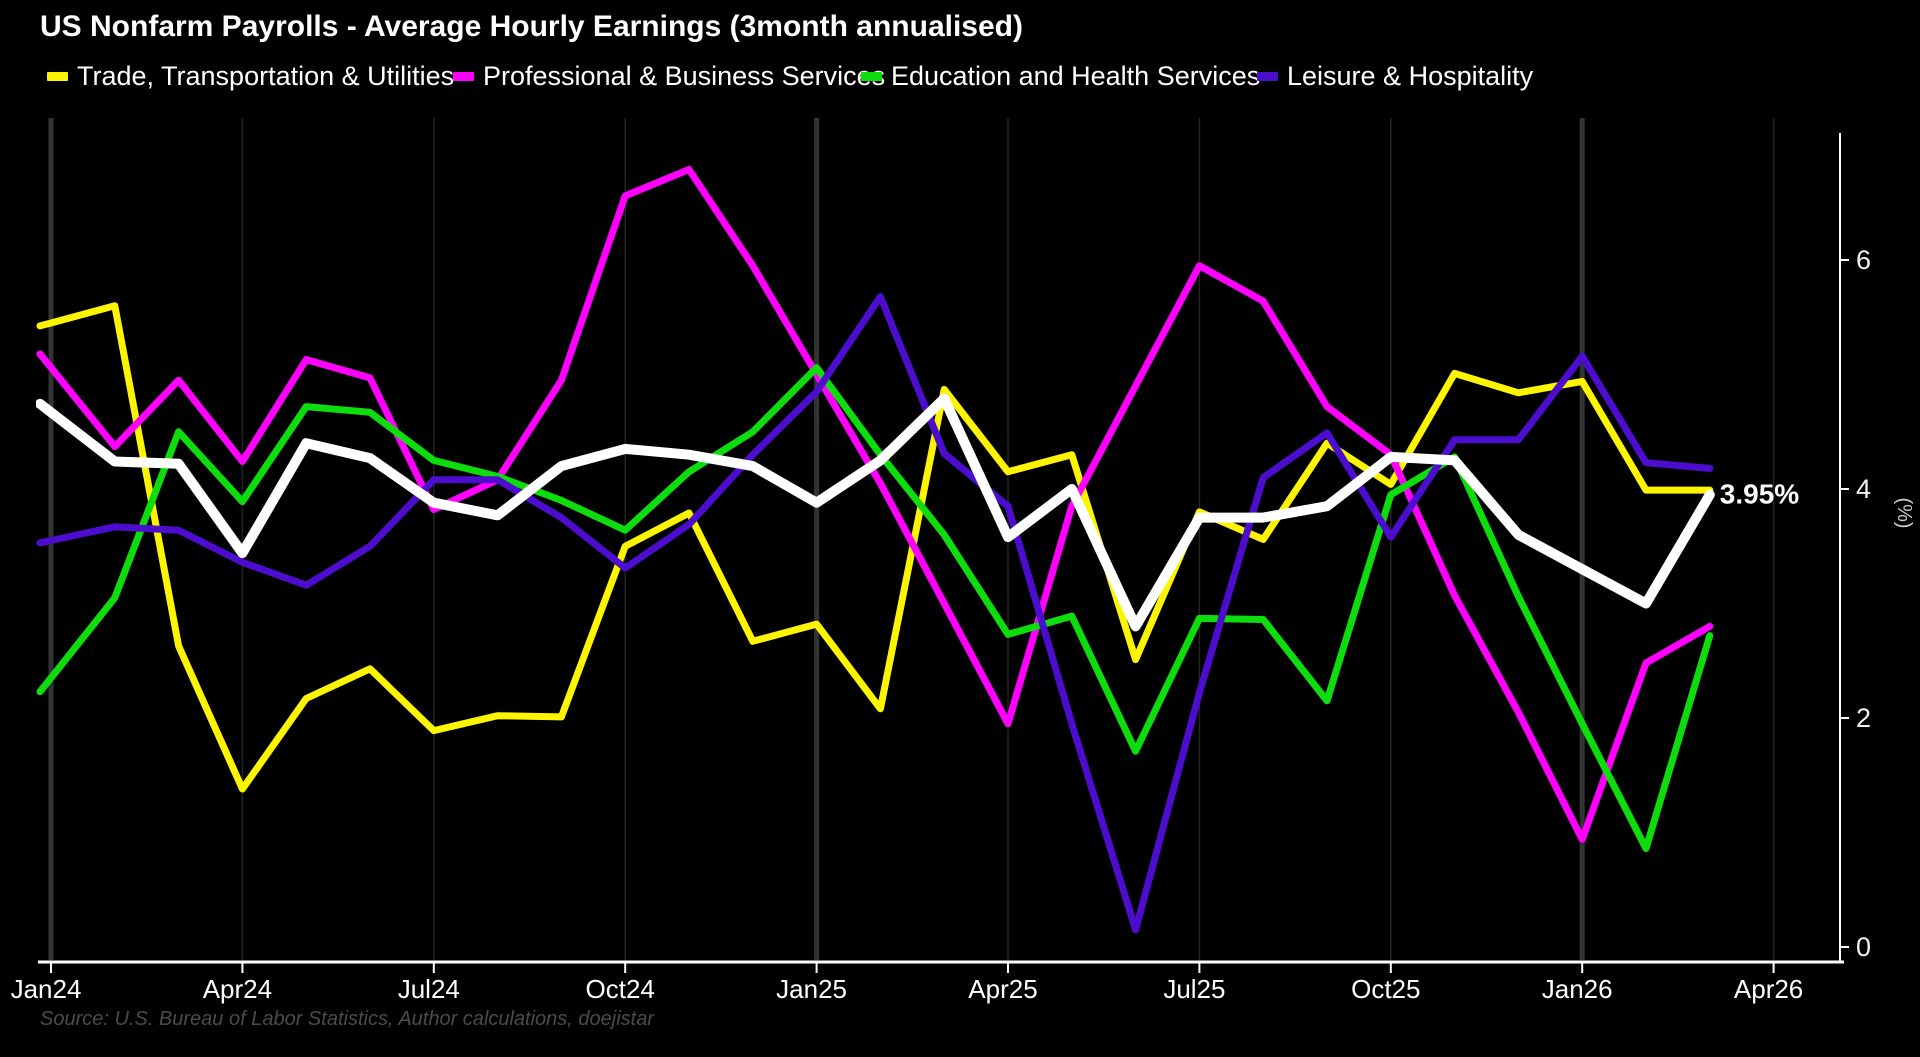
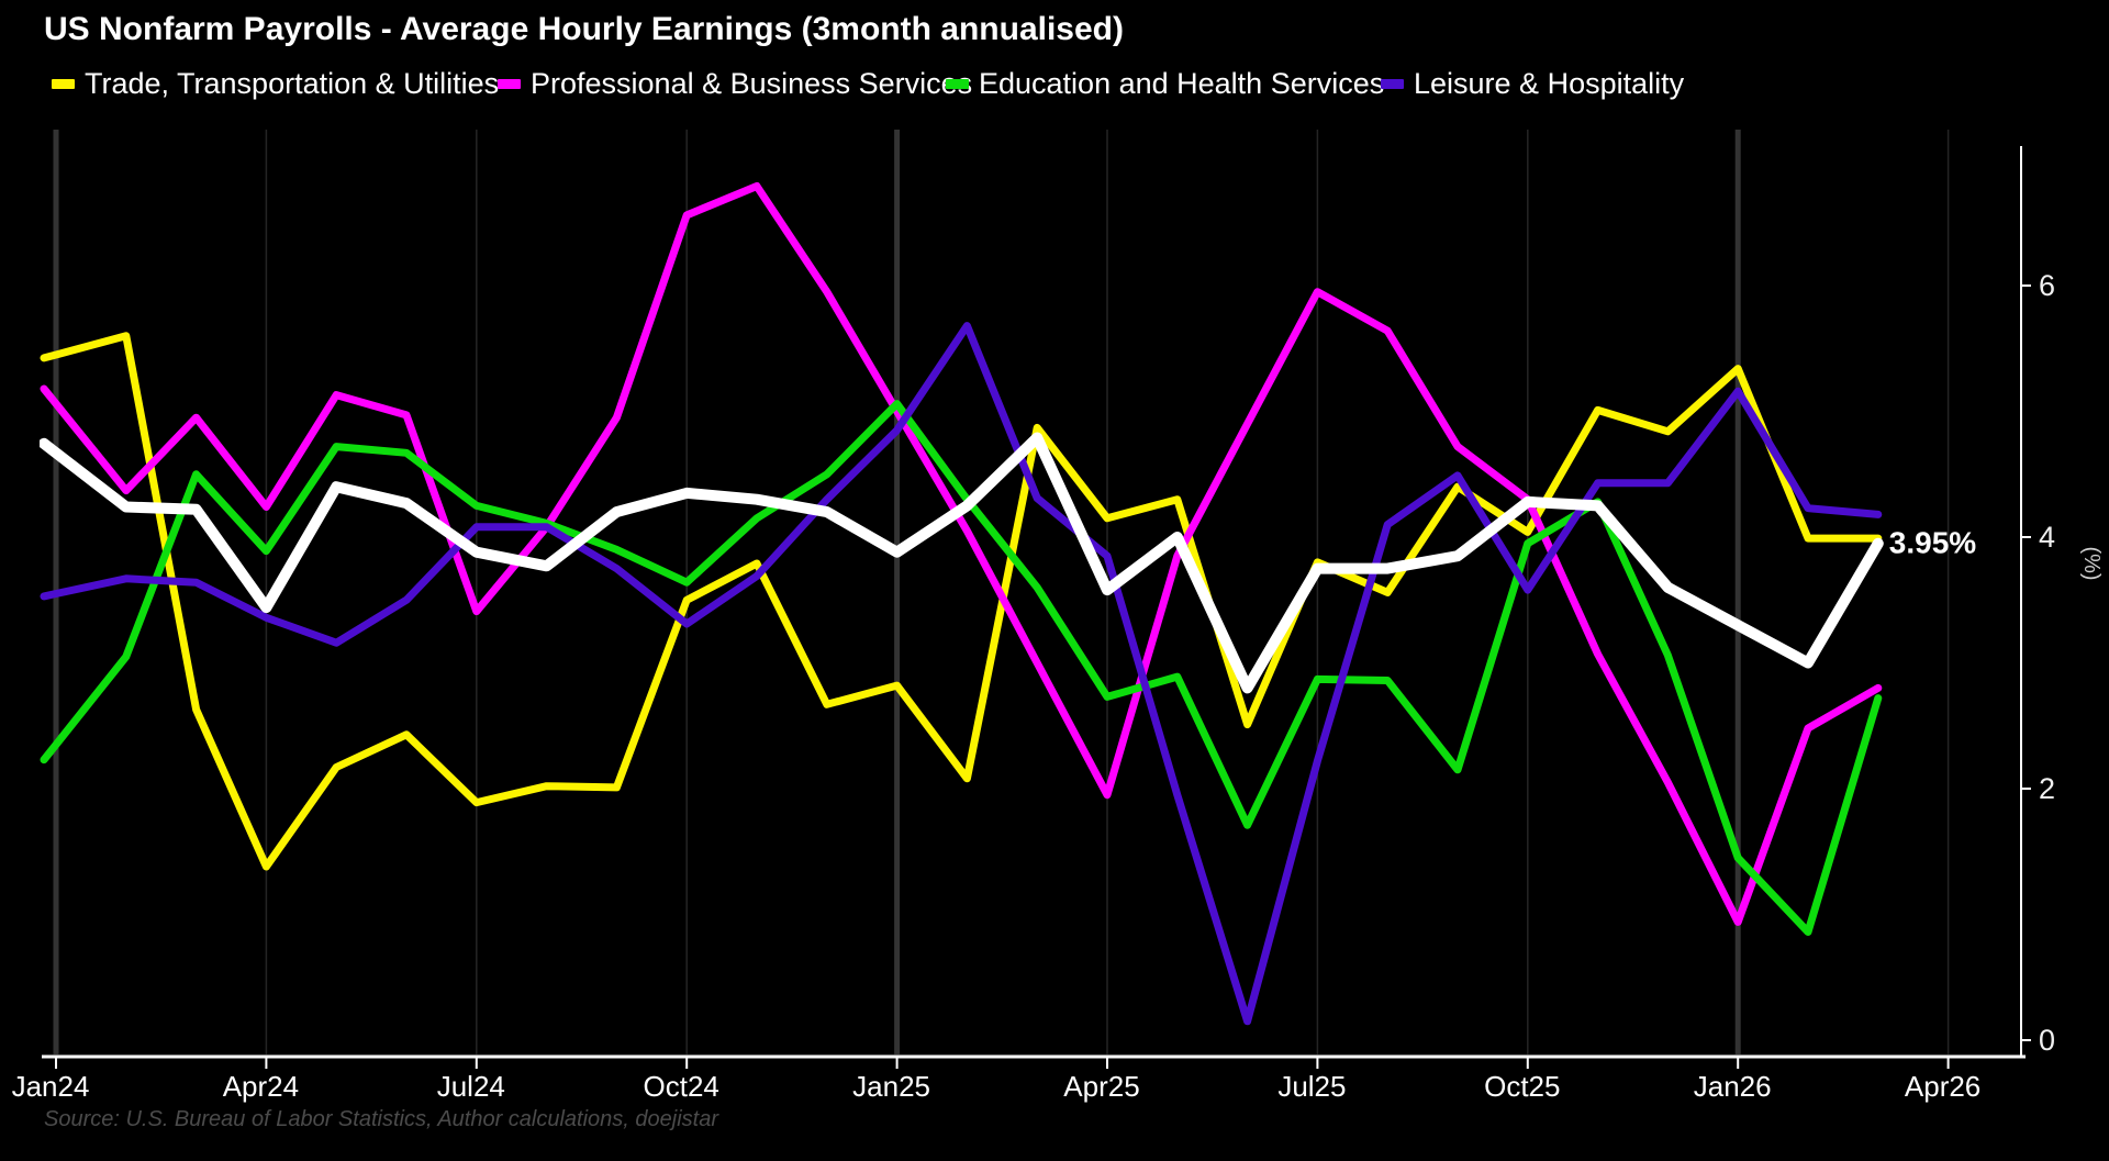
Professional & Business Services/Jul24: 3.82 -> 3.41
Trade, Transportation & Utilities/Jan26: 4.94 -> 5.34
Education and Health Services/Jan26: 1.95 -> 1.45
